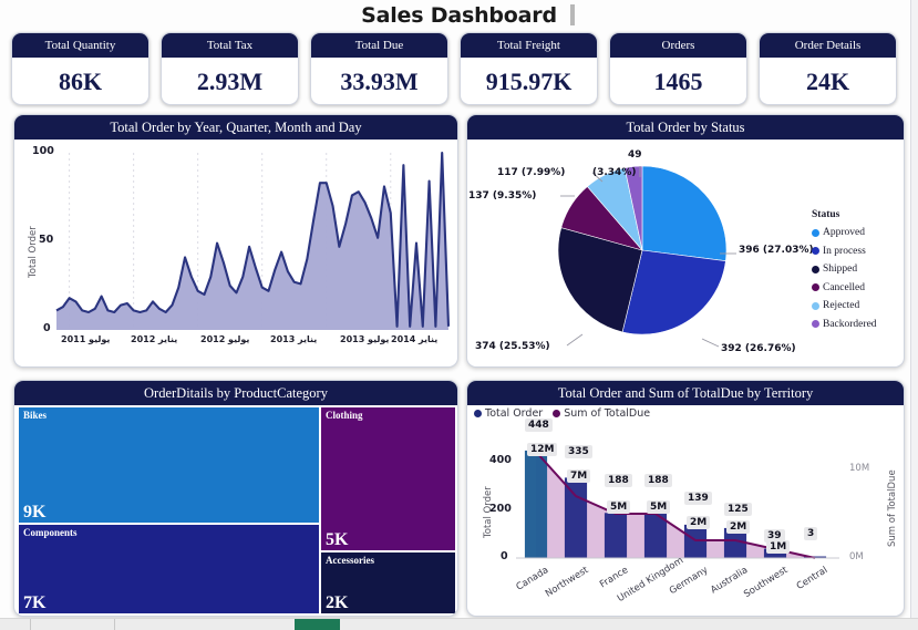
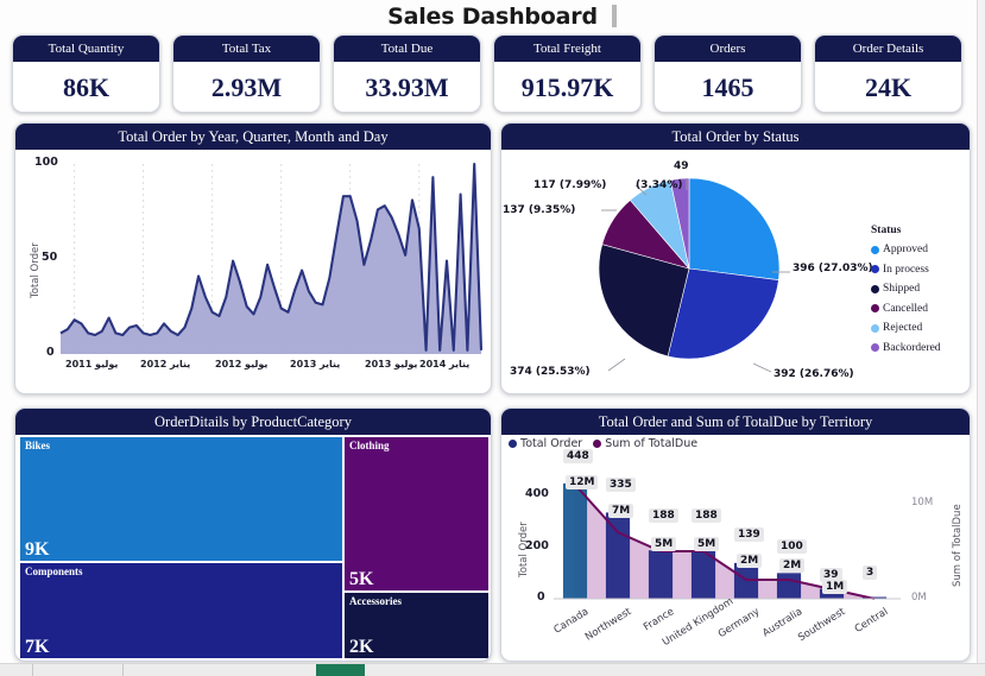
Total Order and Sum of TotalDue by Territory/Total Order/Australia: 125 -> 100
